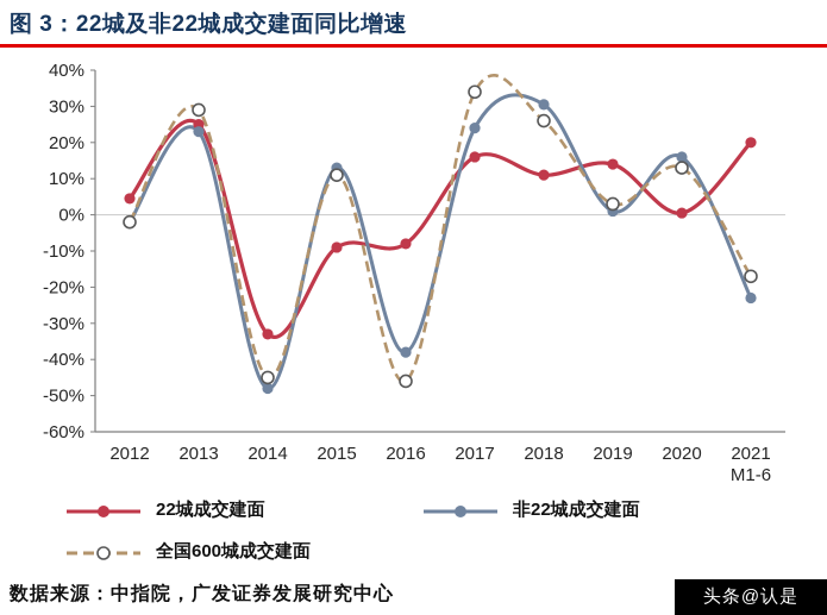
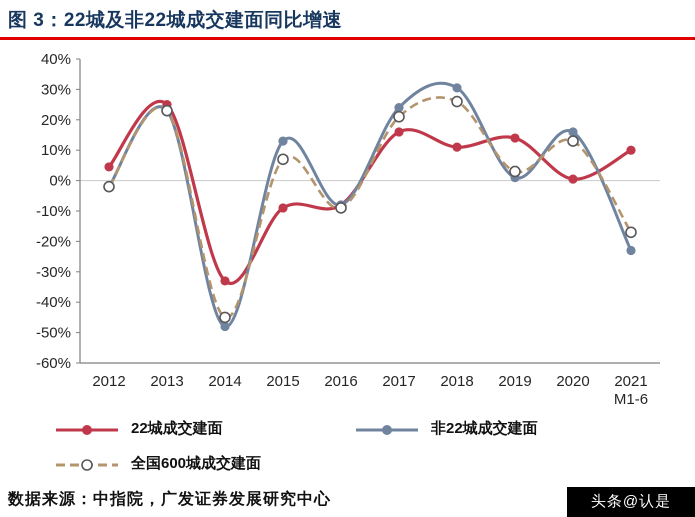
全国600城成交建面/2013: 29% -> 23%
全国600城成交建面/2015: 11% -> 7%
非22城成交建面/2016: -38% -> -8%
全国600城成交建面/2016: -46% -> -9%
全国600城成交建面/2017: 34% -> 21%
22城成交建面/2021: 20% -> 10%
